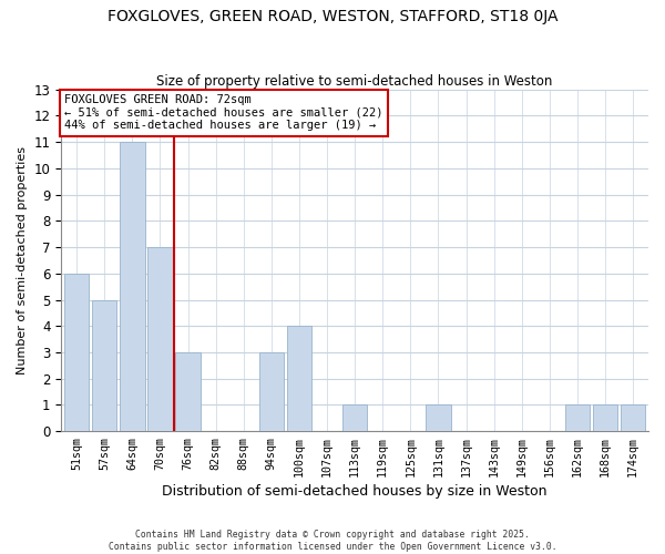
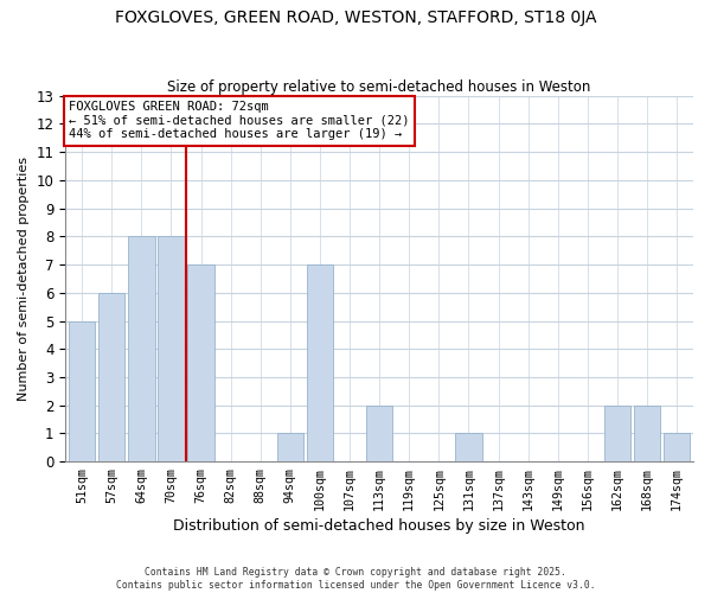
51sqm: 6 -> 5
57sqm: 5 -> 6
64sqm: 11 -> 8
70sqm: 7 -> 8
76sqm: 3 -> 7
94sqm: 3 -> 1
100sqm: 4 -> 7
113sqm: 1 -> 2
162sqm: 1 -> 2
168sqm: 1 -> 2
